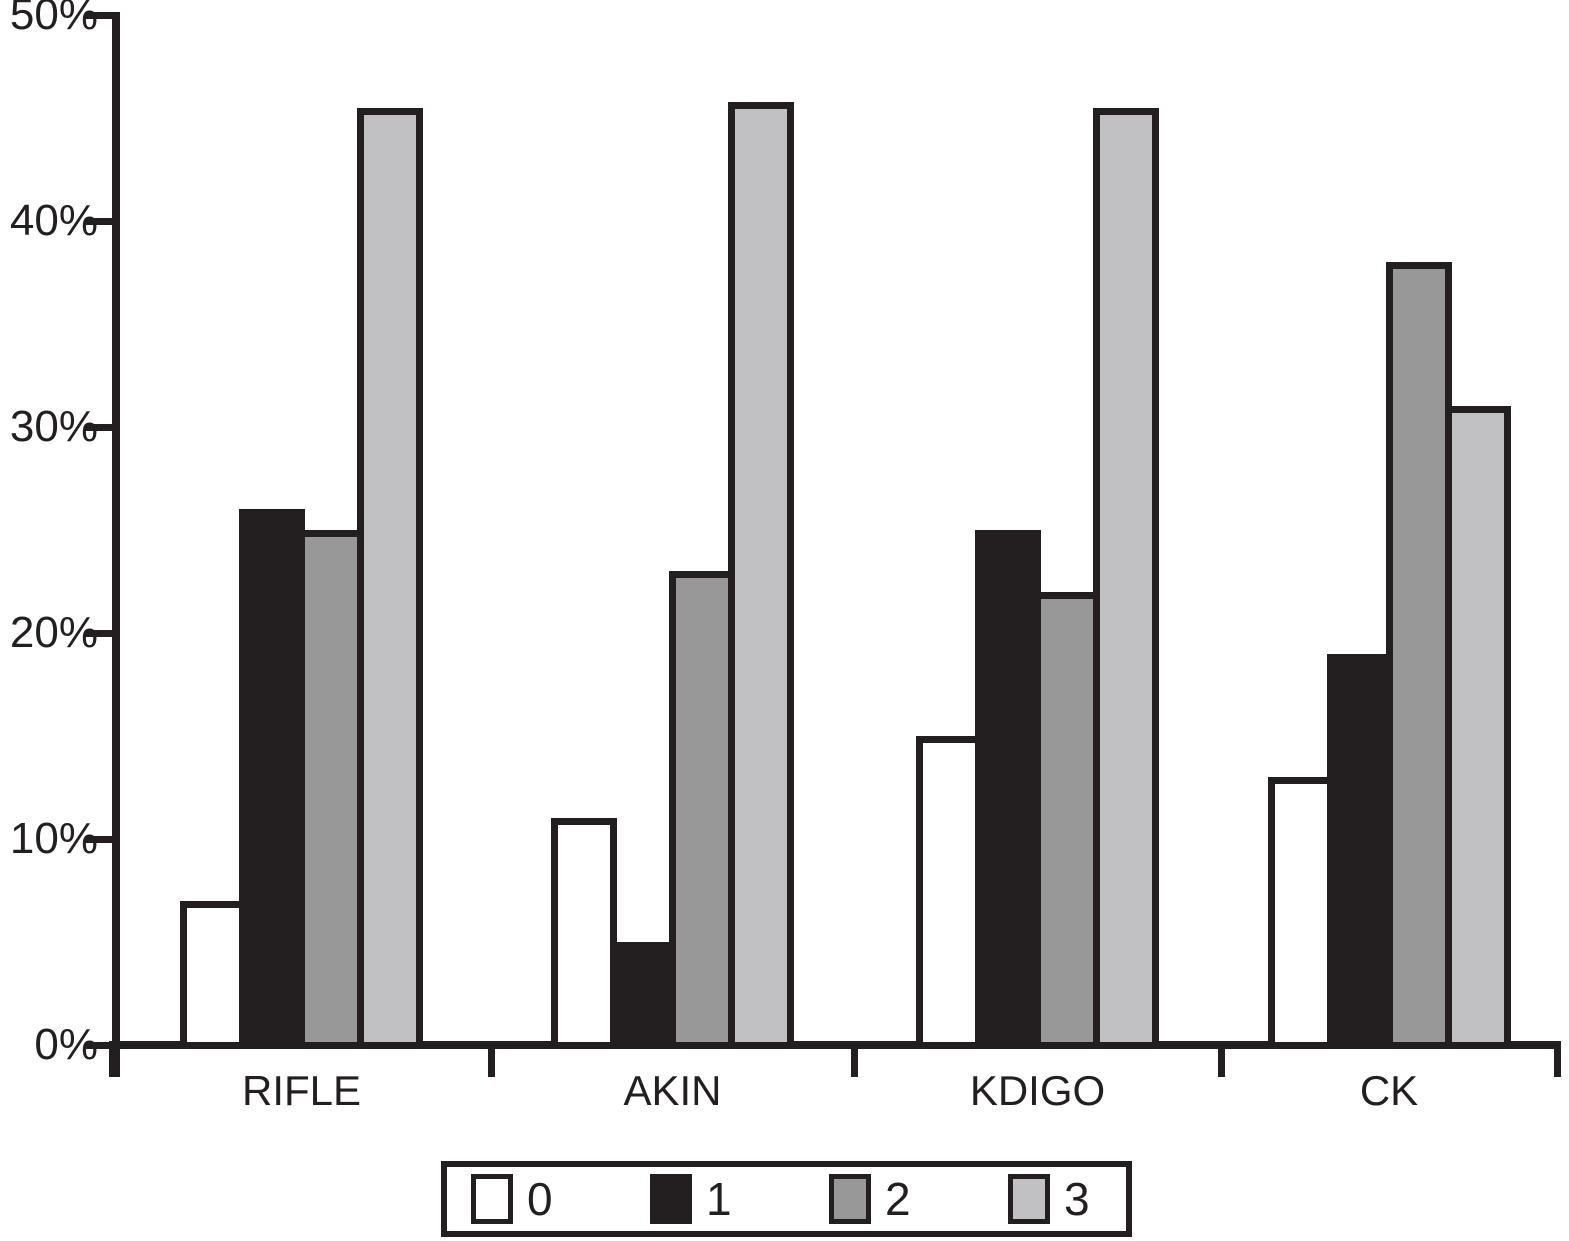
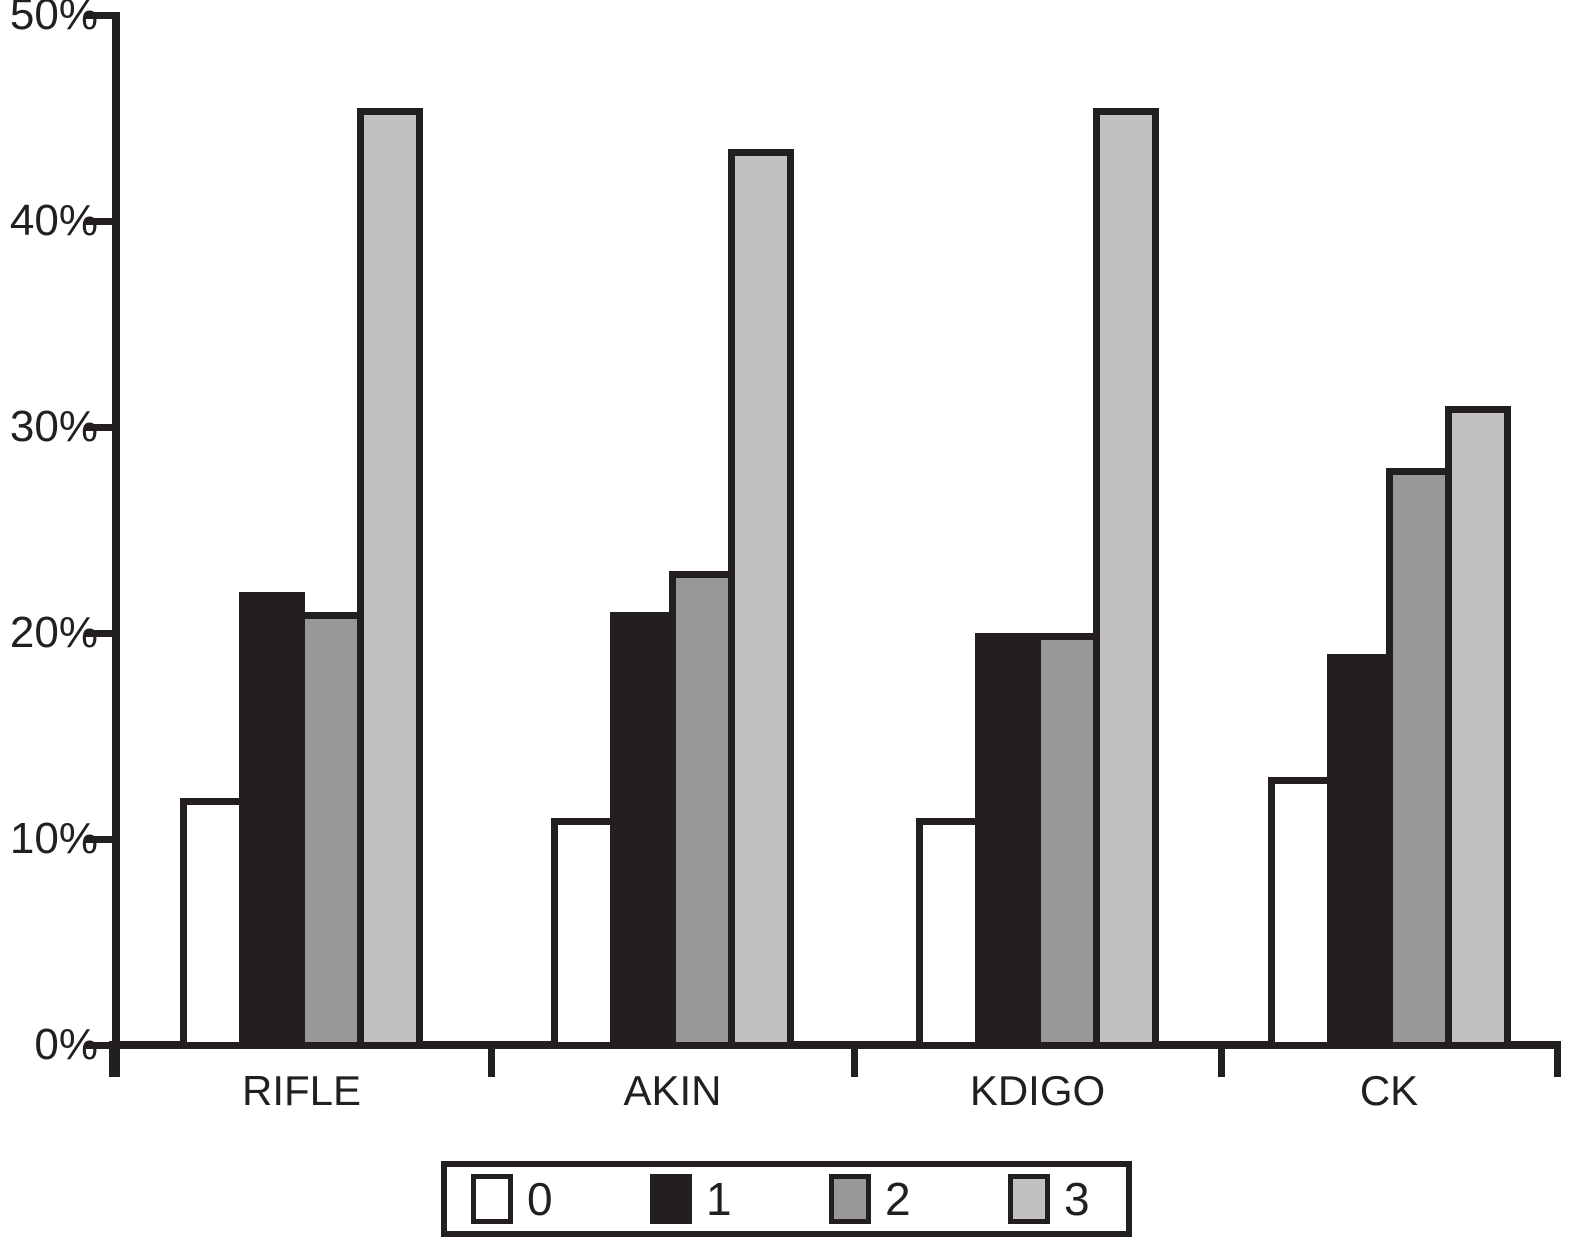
0/RIFLE: 7% -> 12%
1/RIFLE: 26% -> 22%
2/RIFLE: 25% -> 21%
1/AKIN: 5% -> 21%
3/AKIN: 45.8% -> 43.5%
0/KDIGO: 15% -> 11%
1/KDIGO: 25% -> 20%
2/KDIGO: 22% -> 20%
2/CK: 38% -> 28%
